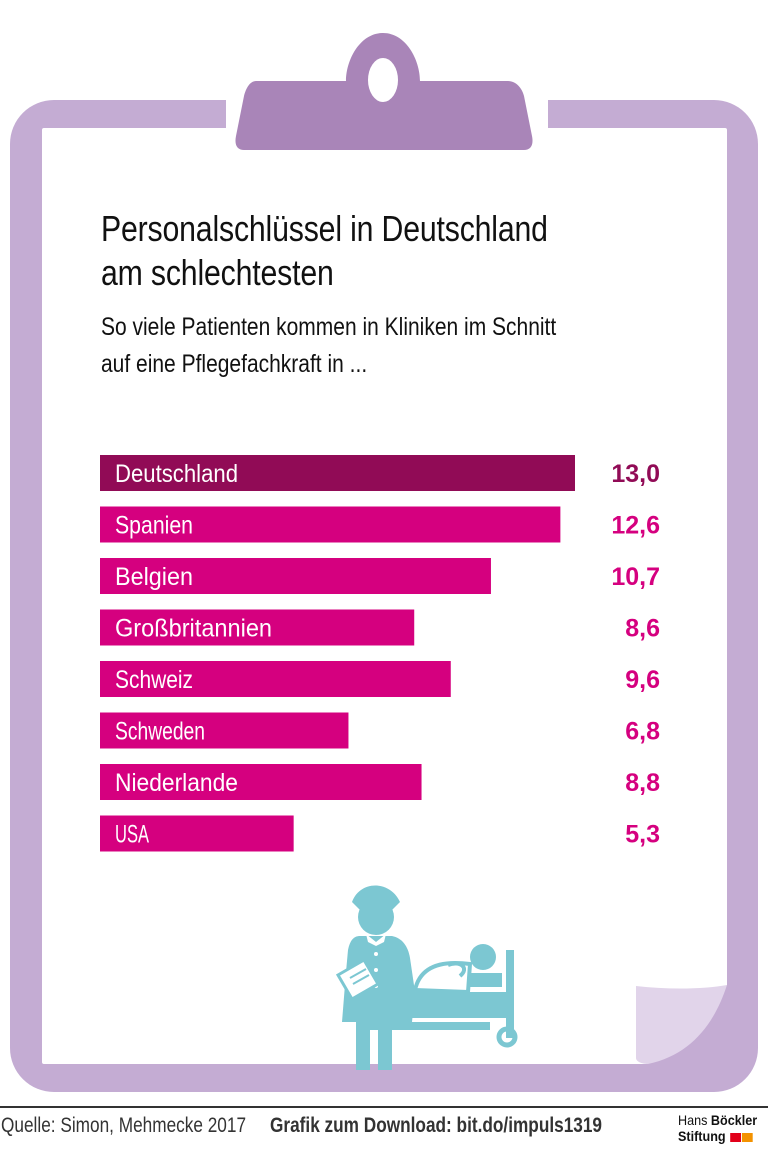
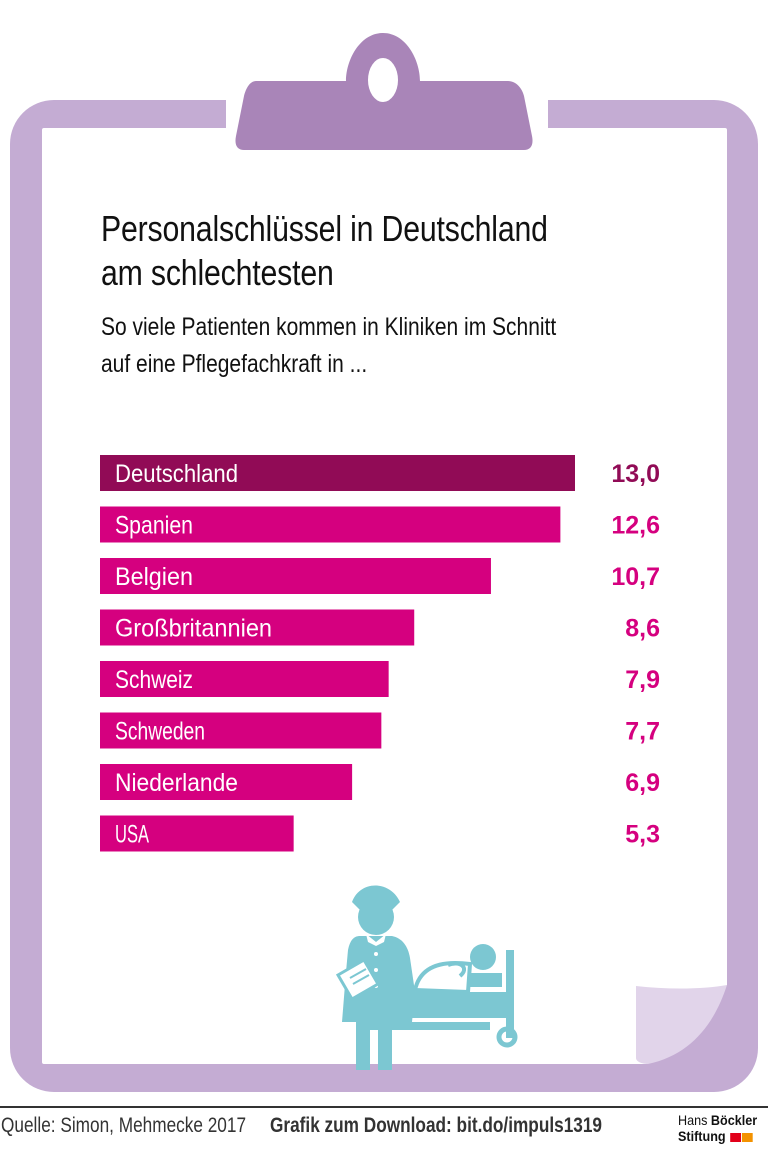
Schweiz: 9,6 -> 7,9
Schweden: 6,8 -> 7,7
Niederlande: 8,8 -> 6,9
